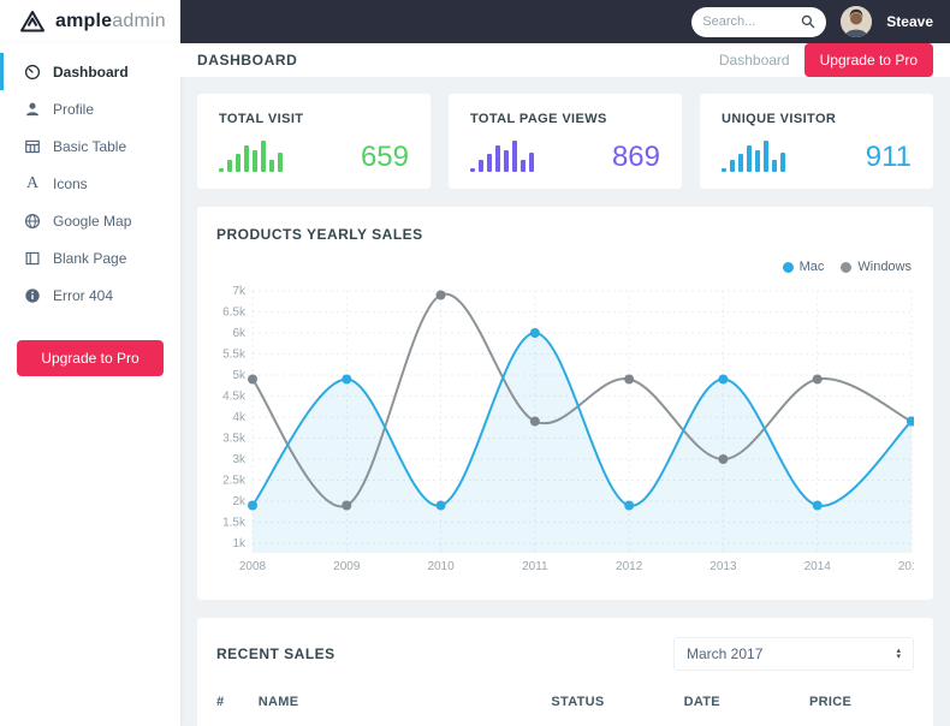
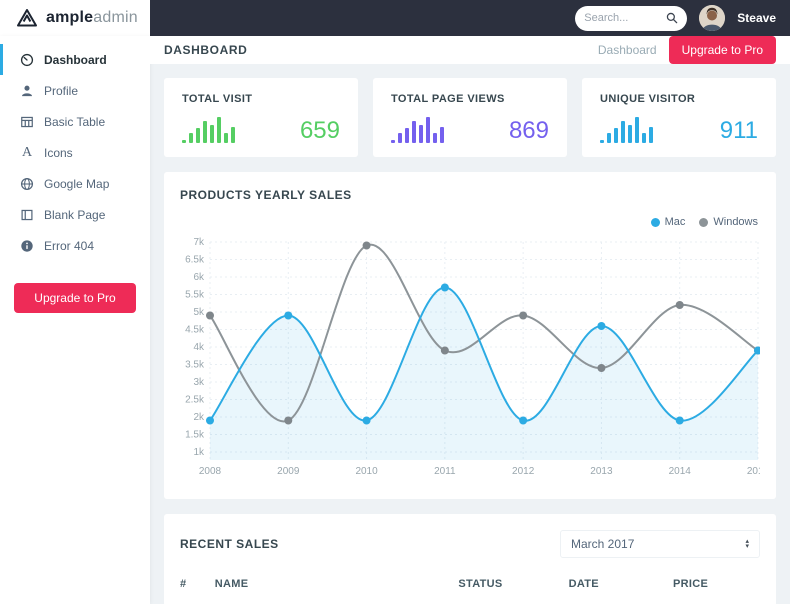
Mac/2011: 6.0k -> 5.7k
Windows/2013: 3.0k -> 3.4k
Mac/2013: 4.9k -> 4.6k
Windows/2014: 4.9k -> 5.2k
